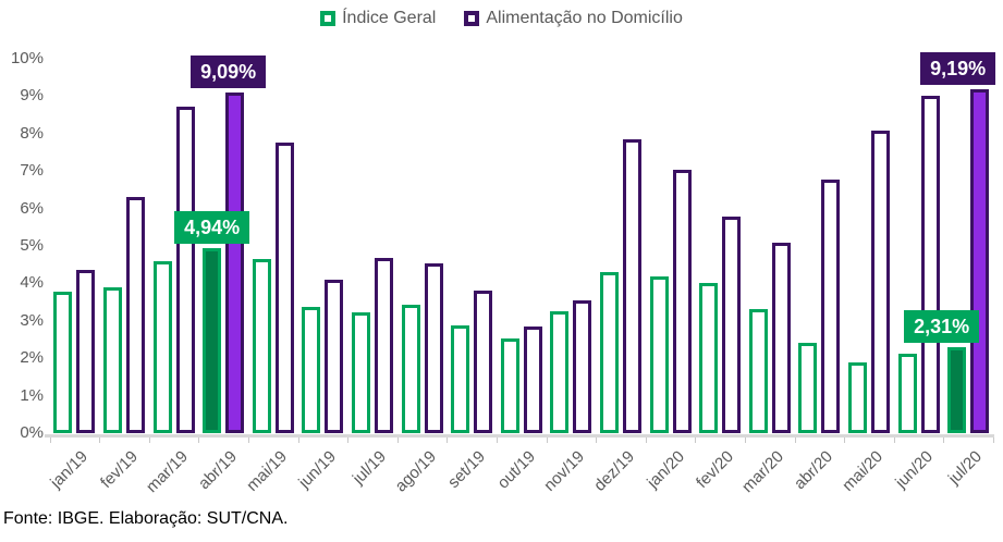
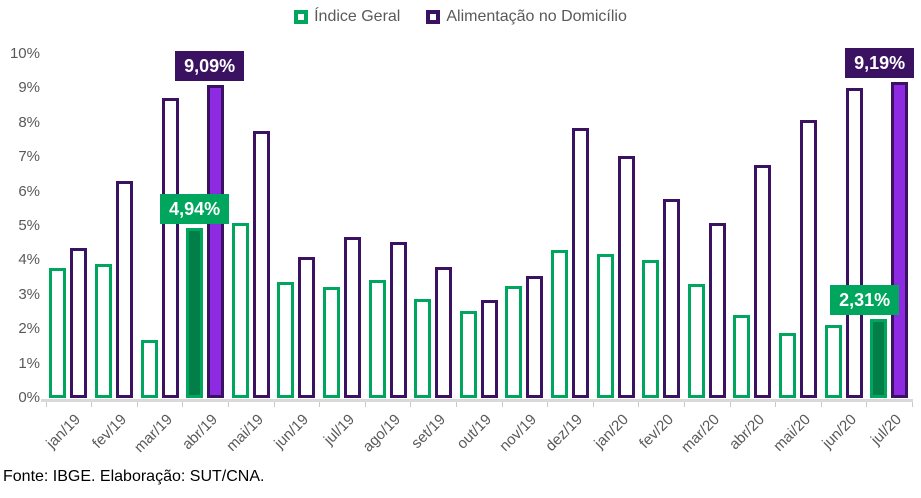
Índice Geral/mar/19: 4.6% -> 1.7%
Índice Geral/mai/19: 4.7% -> 5.1%
